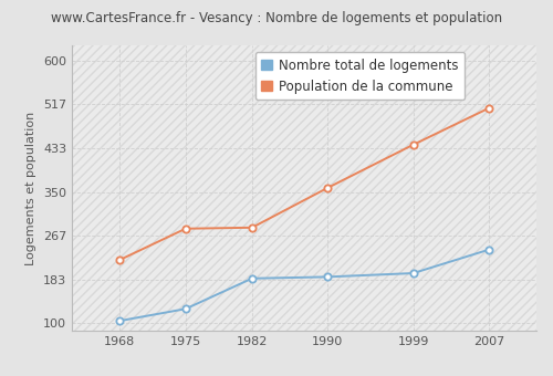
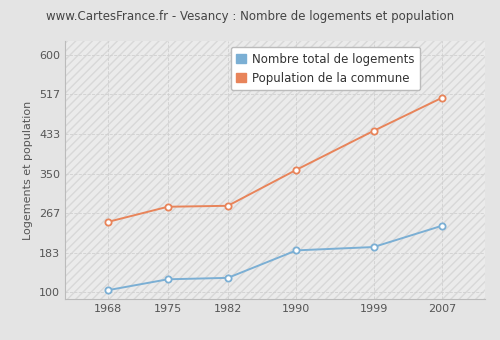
Population de la commune/1968: 220 -> 248
Nombre total de logements/1982: 185 -> 130
